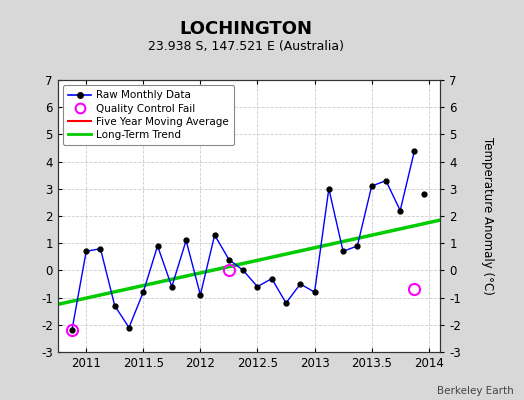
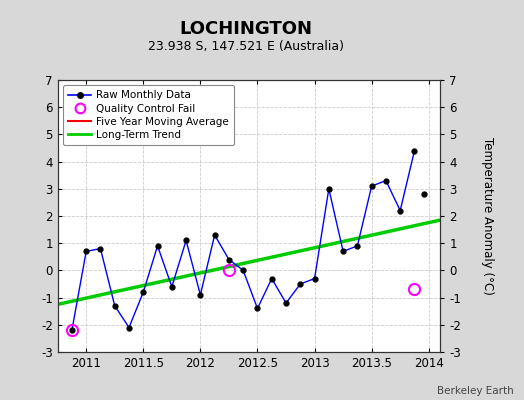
Raw Monthly Data/2012.5: -0.6 -> -1.4
Raw Monthly Data/2013: -0.8 -> -0.3
